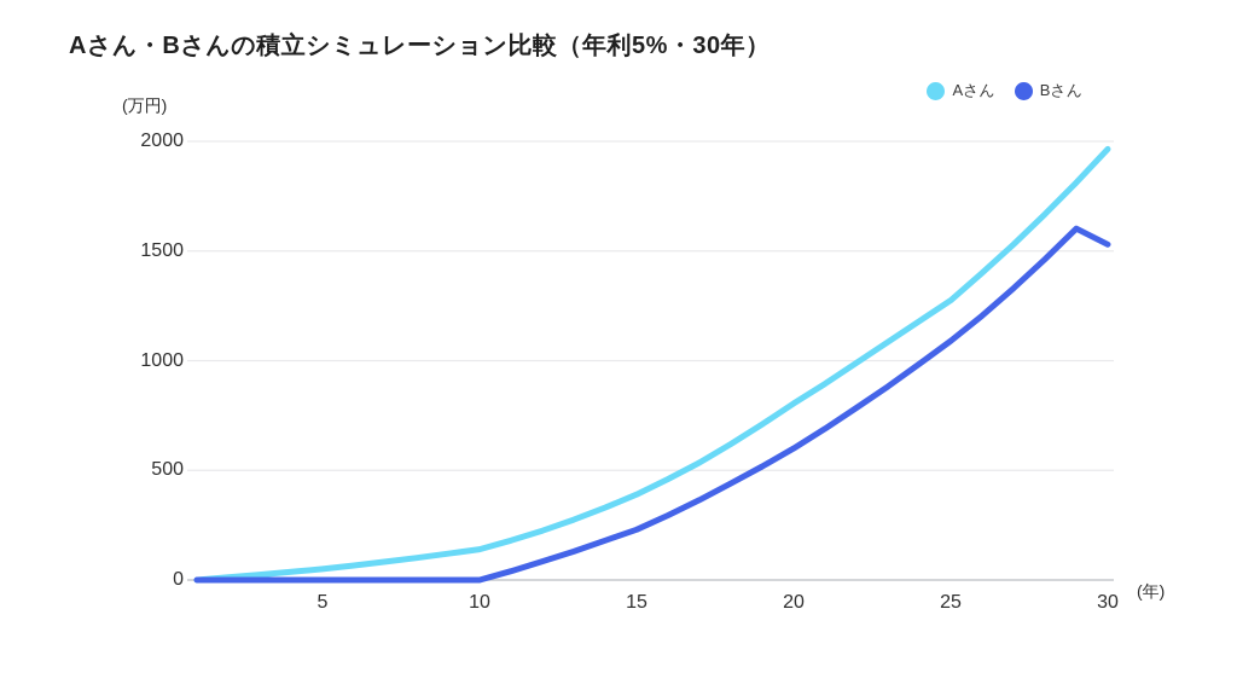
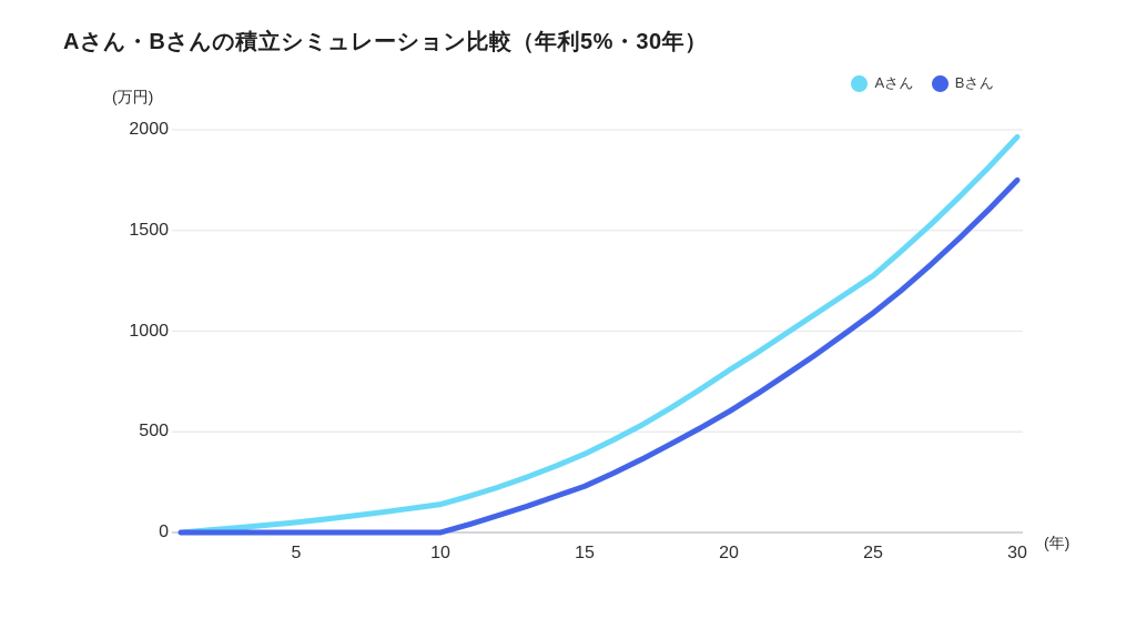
Bさん/30: 1530 -> 1750
